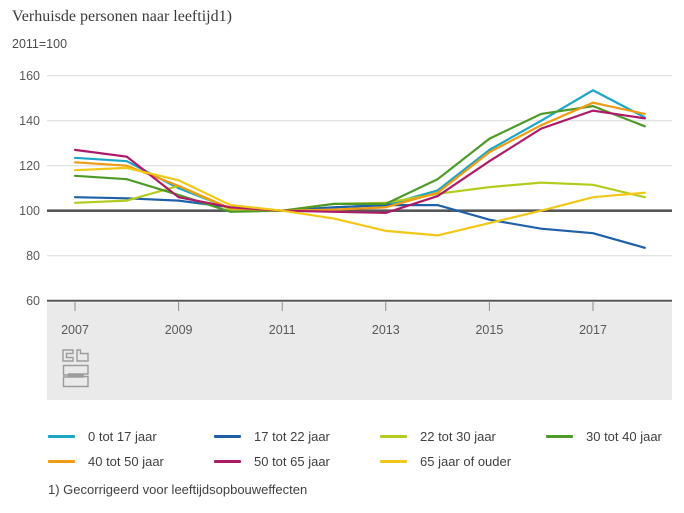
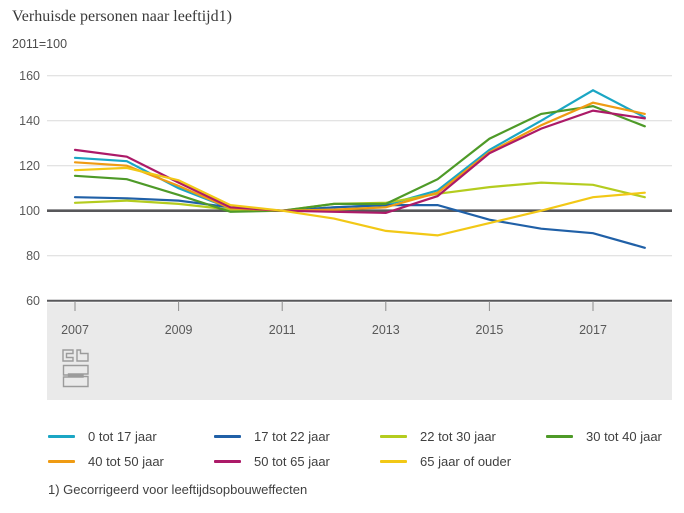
22 tot 30 jaar/2009: 111 -> 103
50 tot 65 jaar/2009: 106 -> 112
50 tot 65 jaar/2015: 122 -> 126
